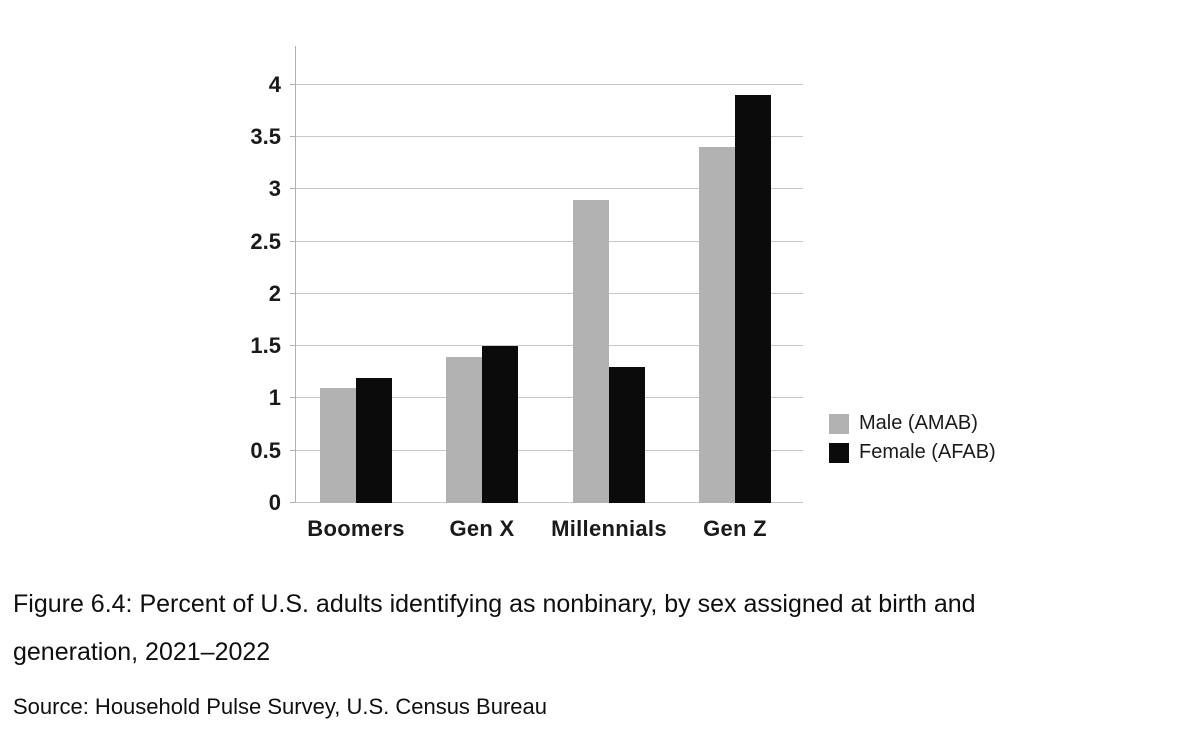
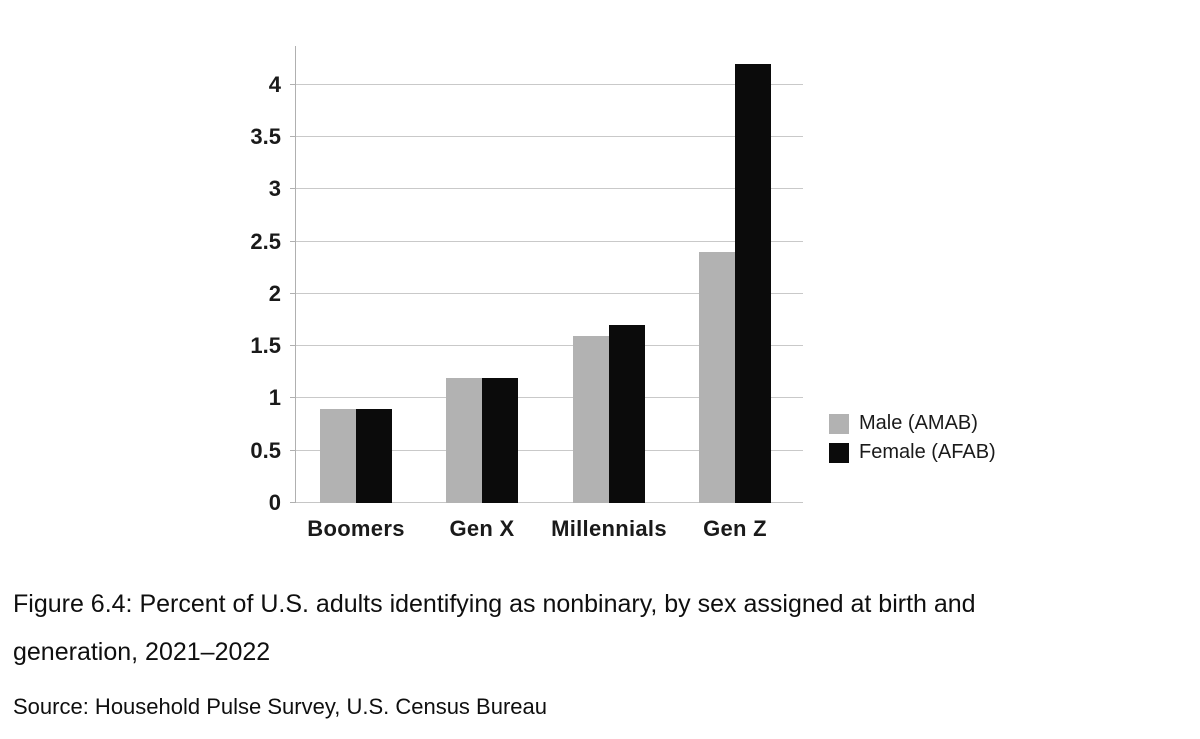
Male (AMAB)/Boomers: 1.1 -> 0.9
Female (AFAB)/Boomers: 1.2 -> 0.9
Male (AMAB)/Gen X: 1.4 -> 1.2
Female (AFAB)/Gen X: 1.5 -> 1.2
Male (AMAB)/Millennials: 2.9 -> 1.6
Female (AFAB)/Millennials: 1.3 -> 1.7
Male (AMAB)/Gen Z: 3.4 -> 2.4
Female (AFAB)/Gen Z: 3.9 -> 4.2
